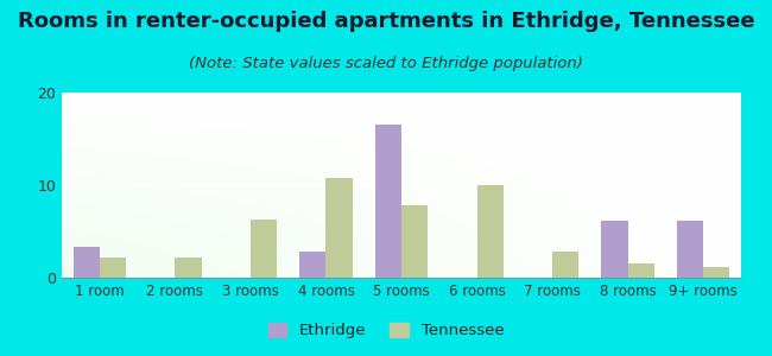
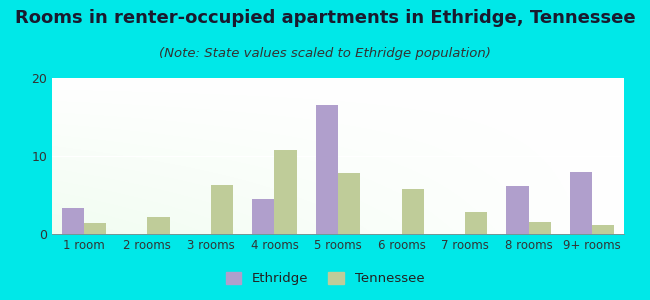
Tennessee/1 room: 2.2 -> 1.4
Ethridge/4 rooms: 2.8 -> 4.5
Tennessee/6 rooms: 10.0 -> 5.8
Ethridge/9+ rooms: 6.2 -> 8.0
